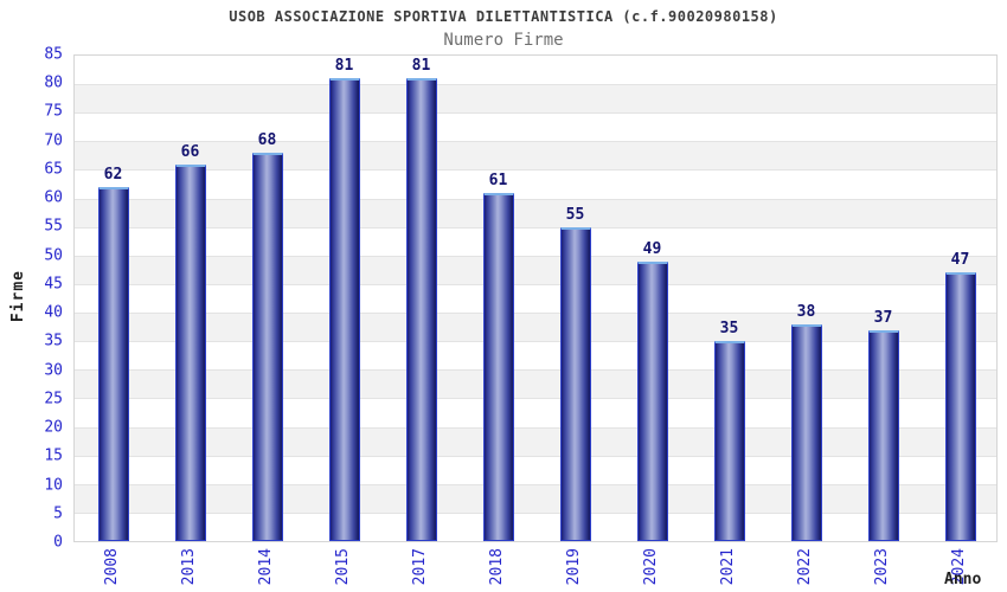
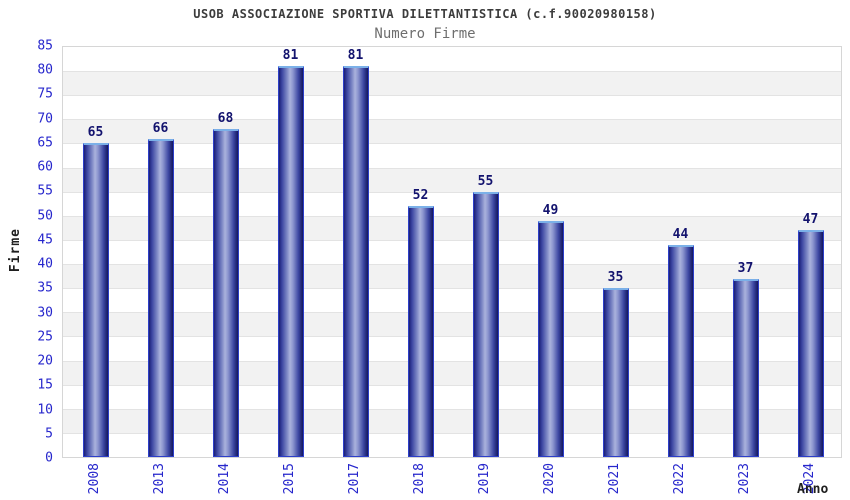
2008: 62 -> 65
2018: 61 -> 52
2022: 38 -> 44
